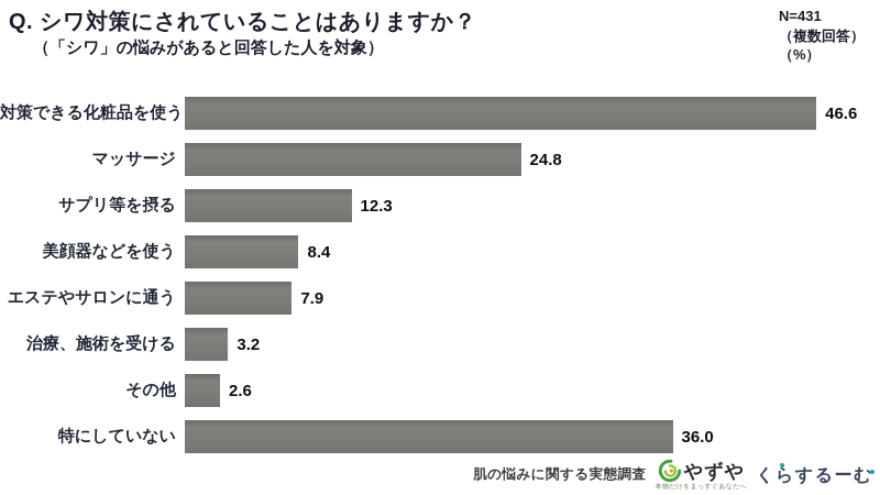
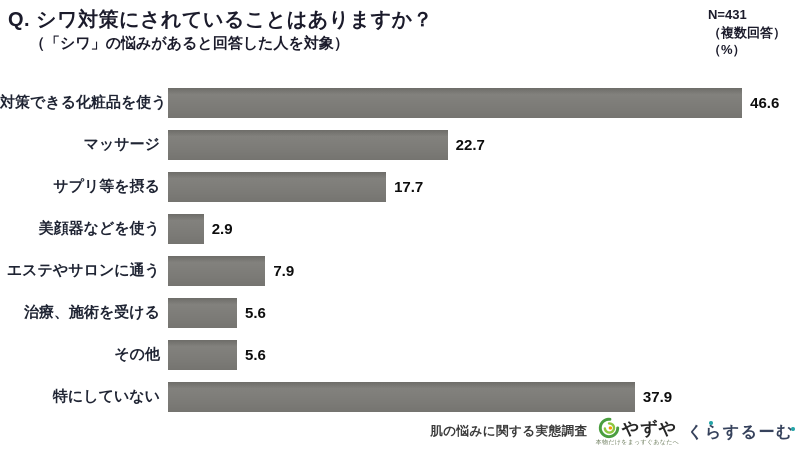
マッサージ: 24.8 -> 22.7
サプリ等を摂る: 12.3 -> 17.7
美顔器などを使う: 8.4 -> 2.9
治療、施術を受ける: 3.2 -> 5.6
その他: 2.6 -> 5.6
特にしていない: 36.0 -> 37.9
